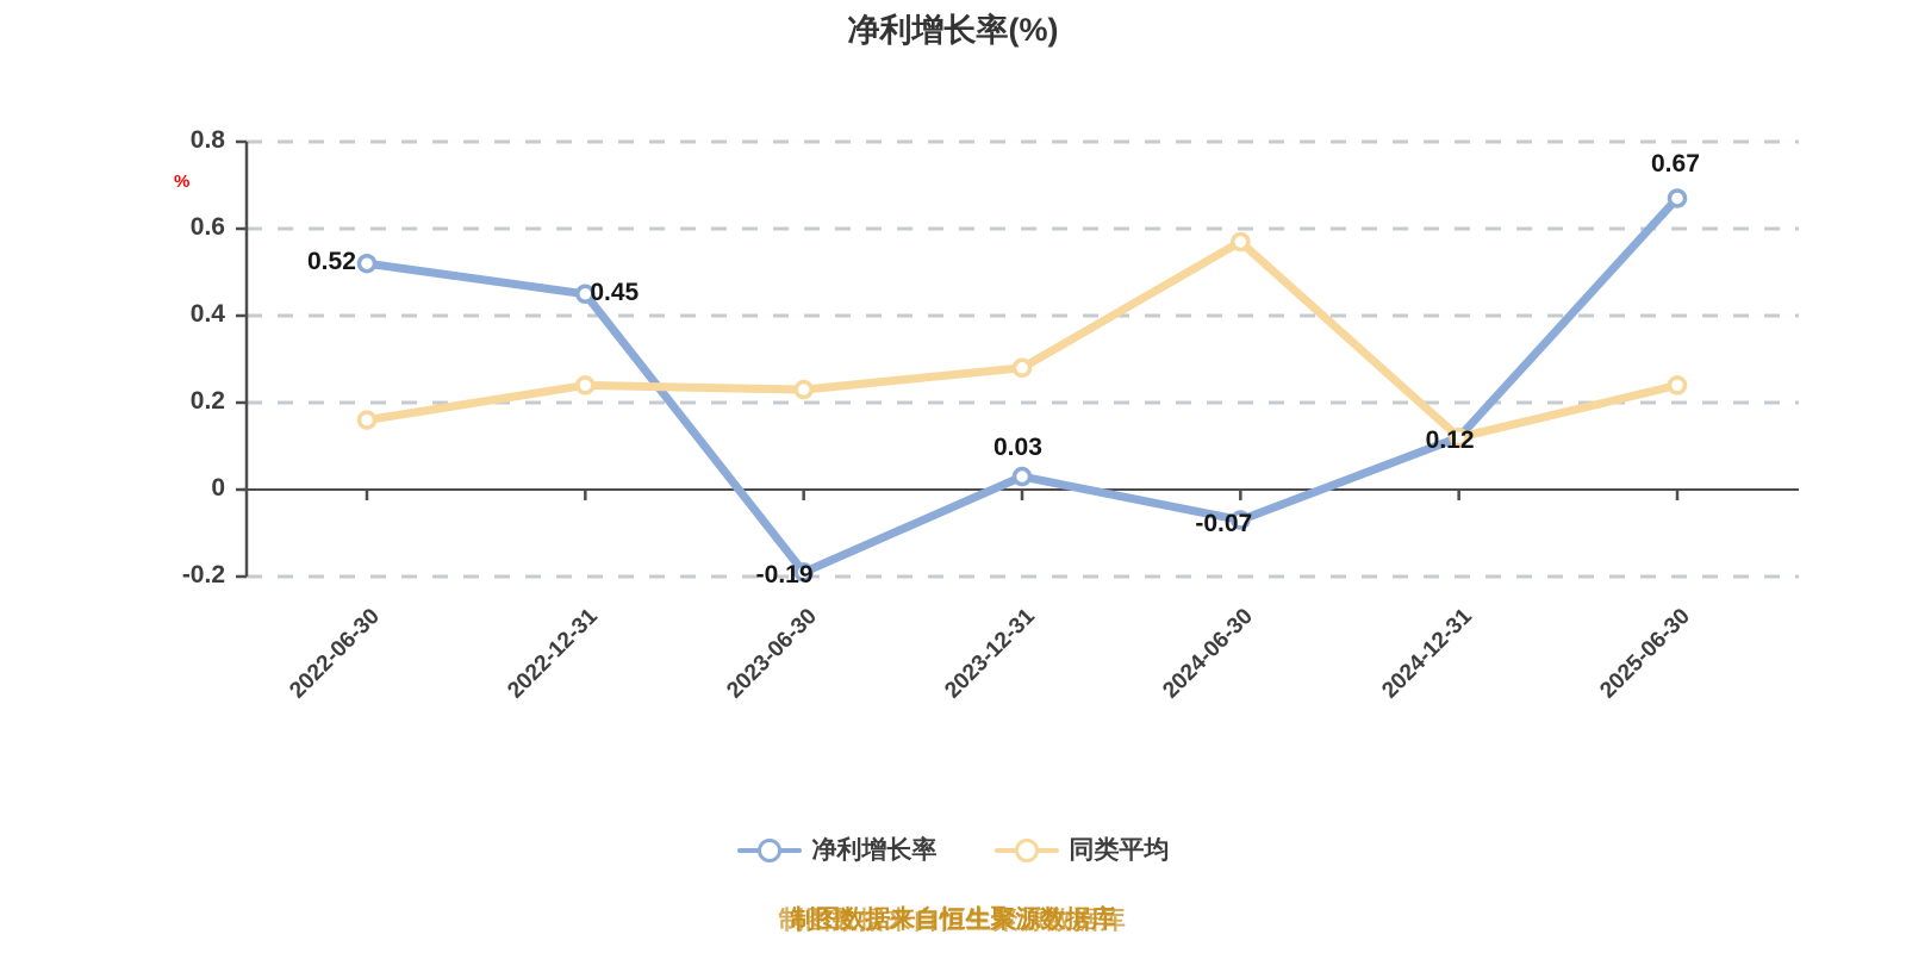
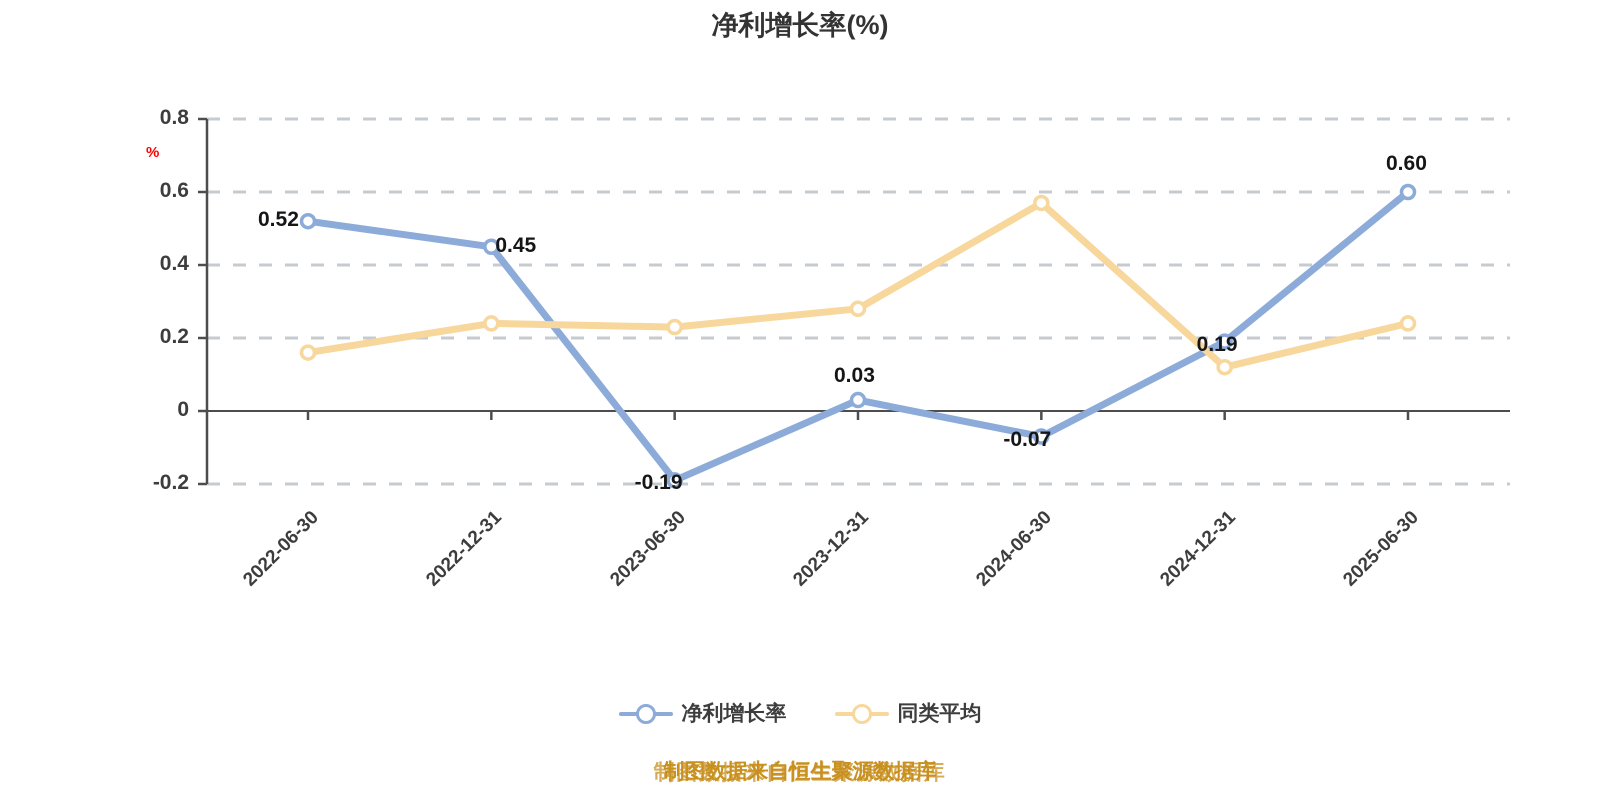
净利增长率/2024-12-31: 0.12 -> 0.19
净利增长率/2025-06-30: 0.67 -> 0.60
